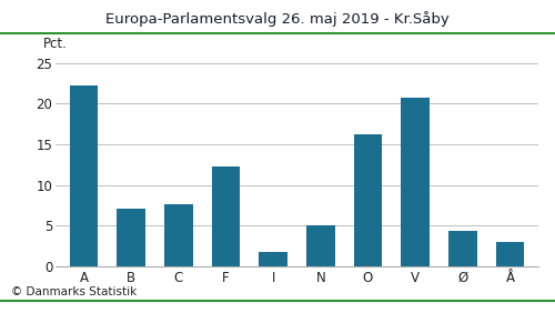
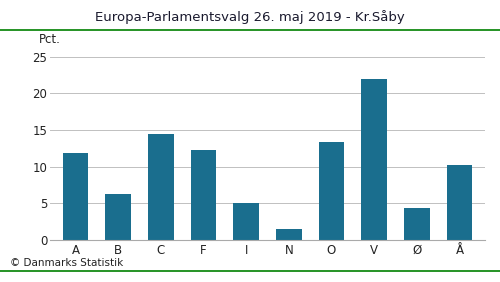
A: 22.3 -> 11.8
B: 7.1 -> 6.2
C: 7.6 -> 14.4
I: 1.8 -> 5.0
N: 5.0 -> 1.4
O: 16.3 -> 13.4
V: 20.7 -> 22.0
Å: 3.0 -> 10.2
